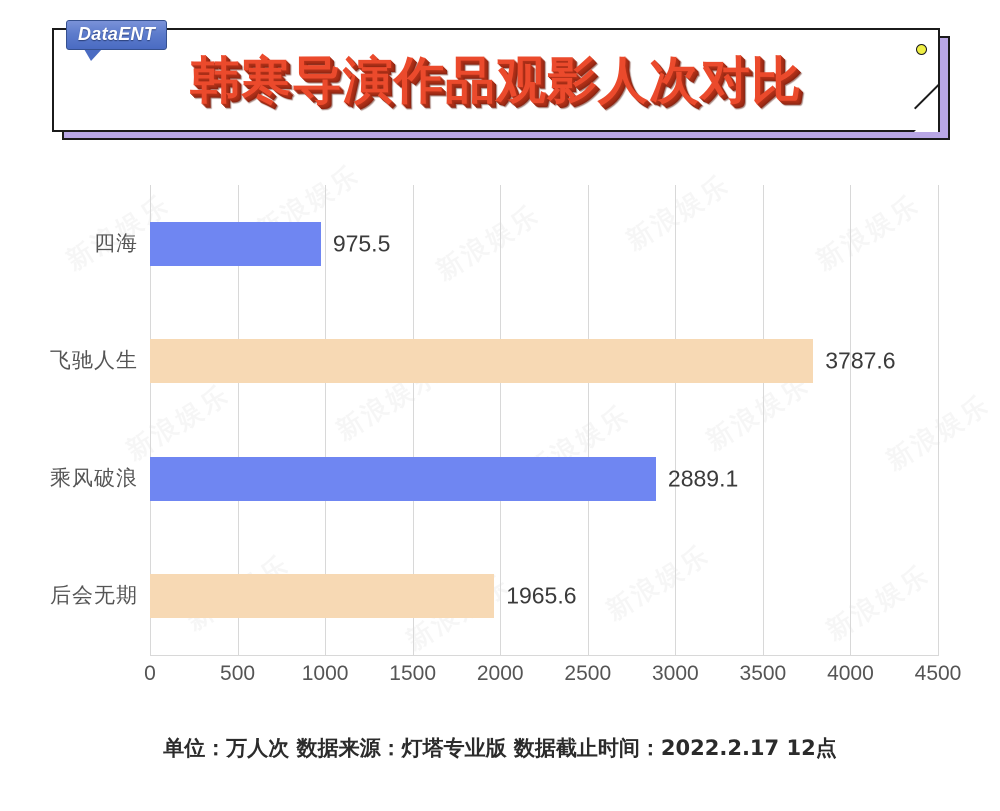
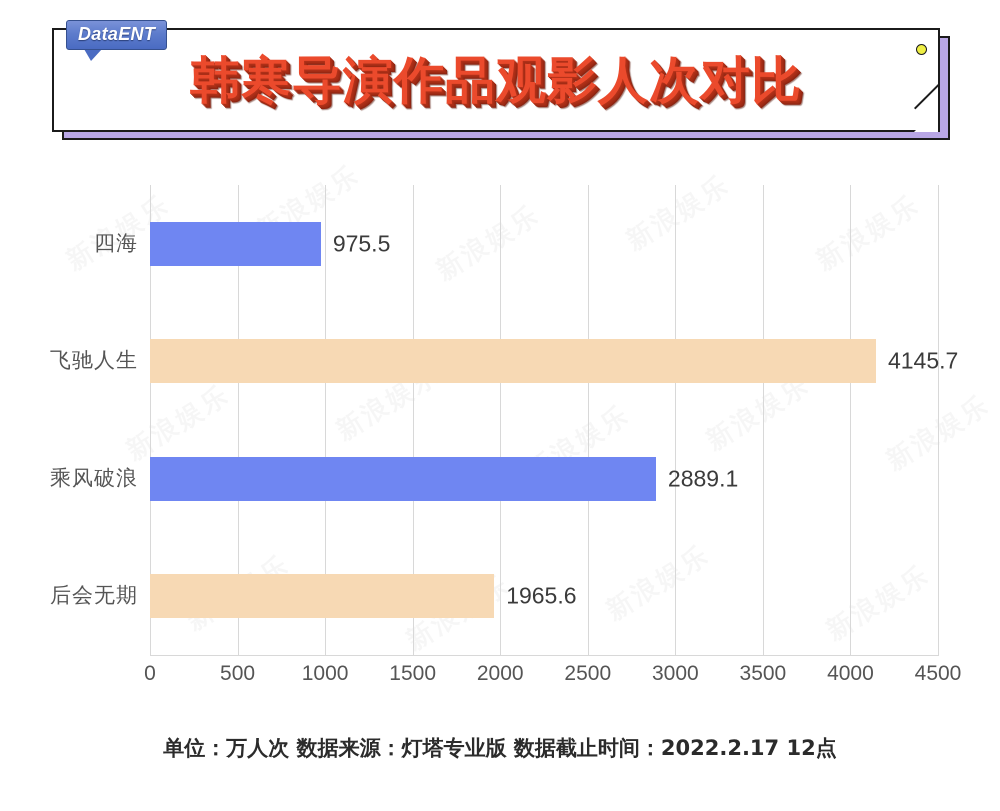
飞驰人生: 3787.6 -> 4145.7
